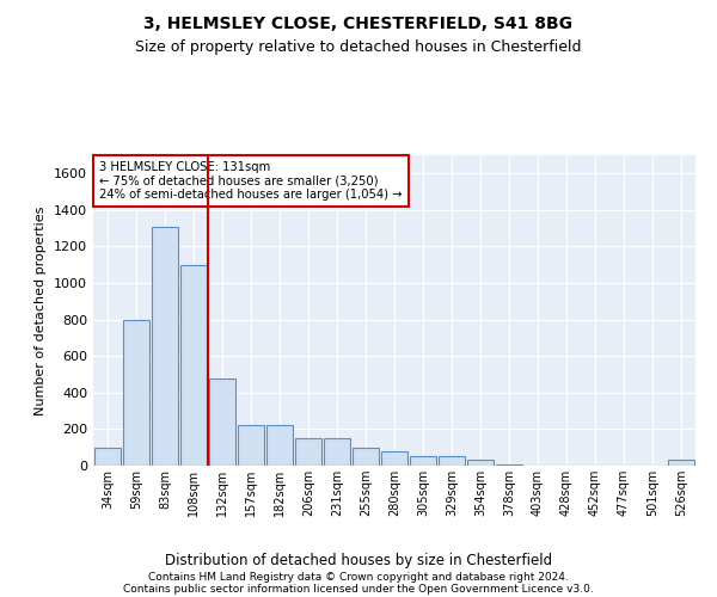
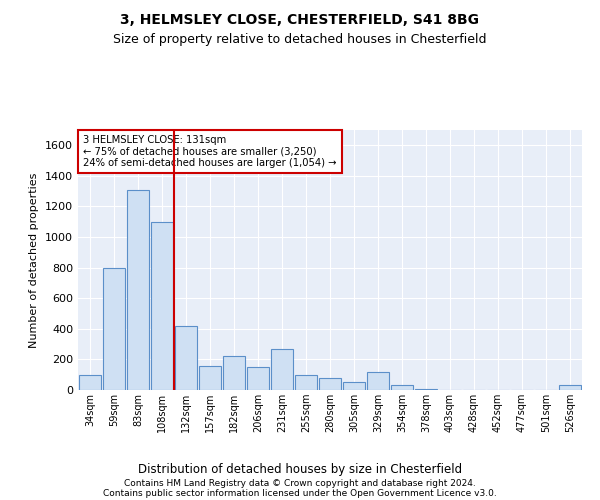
132sqm: 480 -> 420
157sqm: 220 -> 160
231sqm: 150 -> 270
329sqm: 60 -> 120
